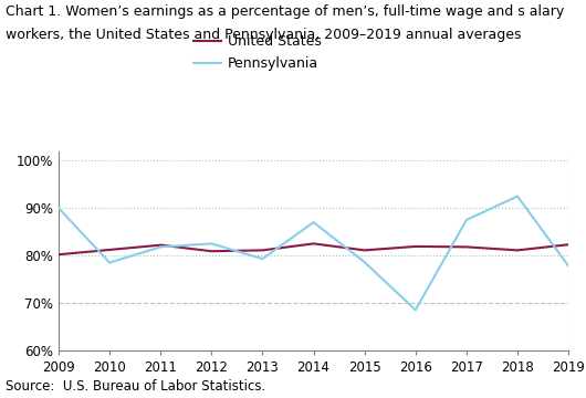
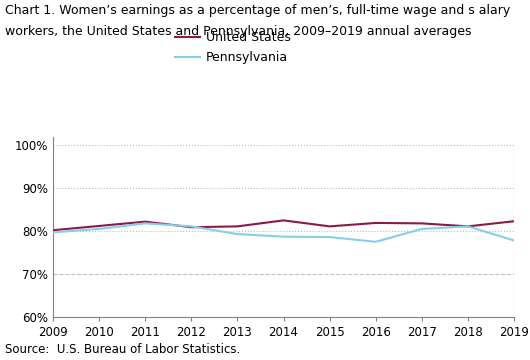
Pennsylvania/2009: 90.0% -> 79.7%
Pennsylvania/2010: 78.5% -> 80.5%
Pennsylvania/2012: 82.5% -> 81.1%
Pennsylvania/2014: 87.0% -> 78.7%
Pennsylvania/2016: 68.5% -> 77.5%
Pennsylvania/2017: 87.5% -> 80.5%
Pennsylvania/2018: 92.5% -> 81.1%
